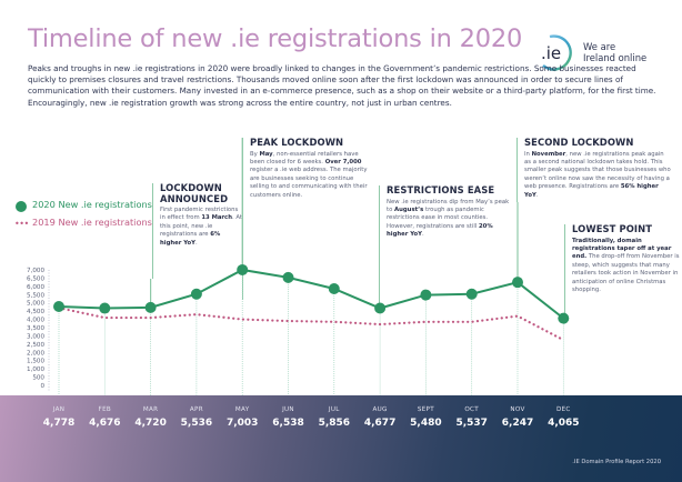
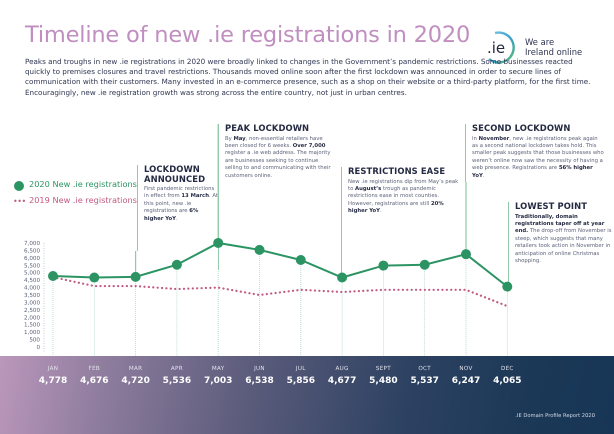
2019 New .ie registrations/APR: 4300 -> 3900
2019 New .ie registrations/JUN: 3900 -> 3500
2019 New .ie registrations/NOV: 4200 -> 3800
